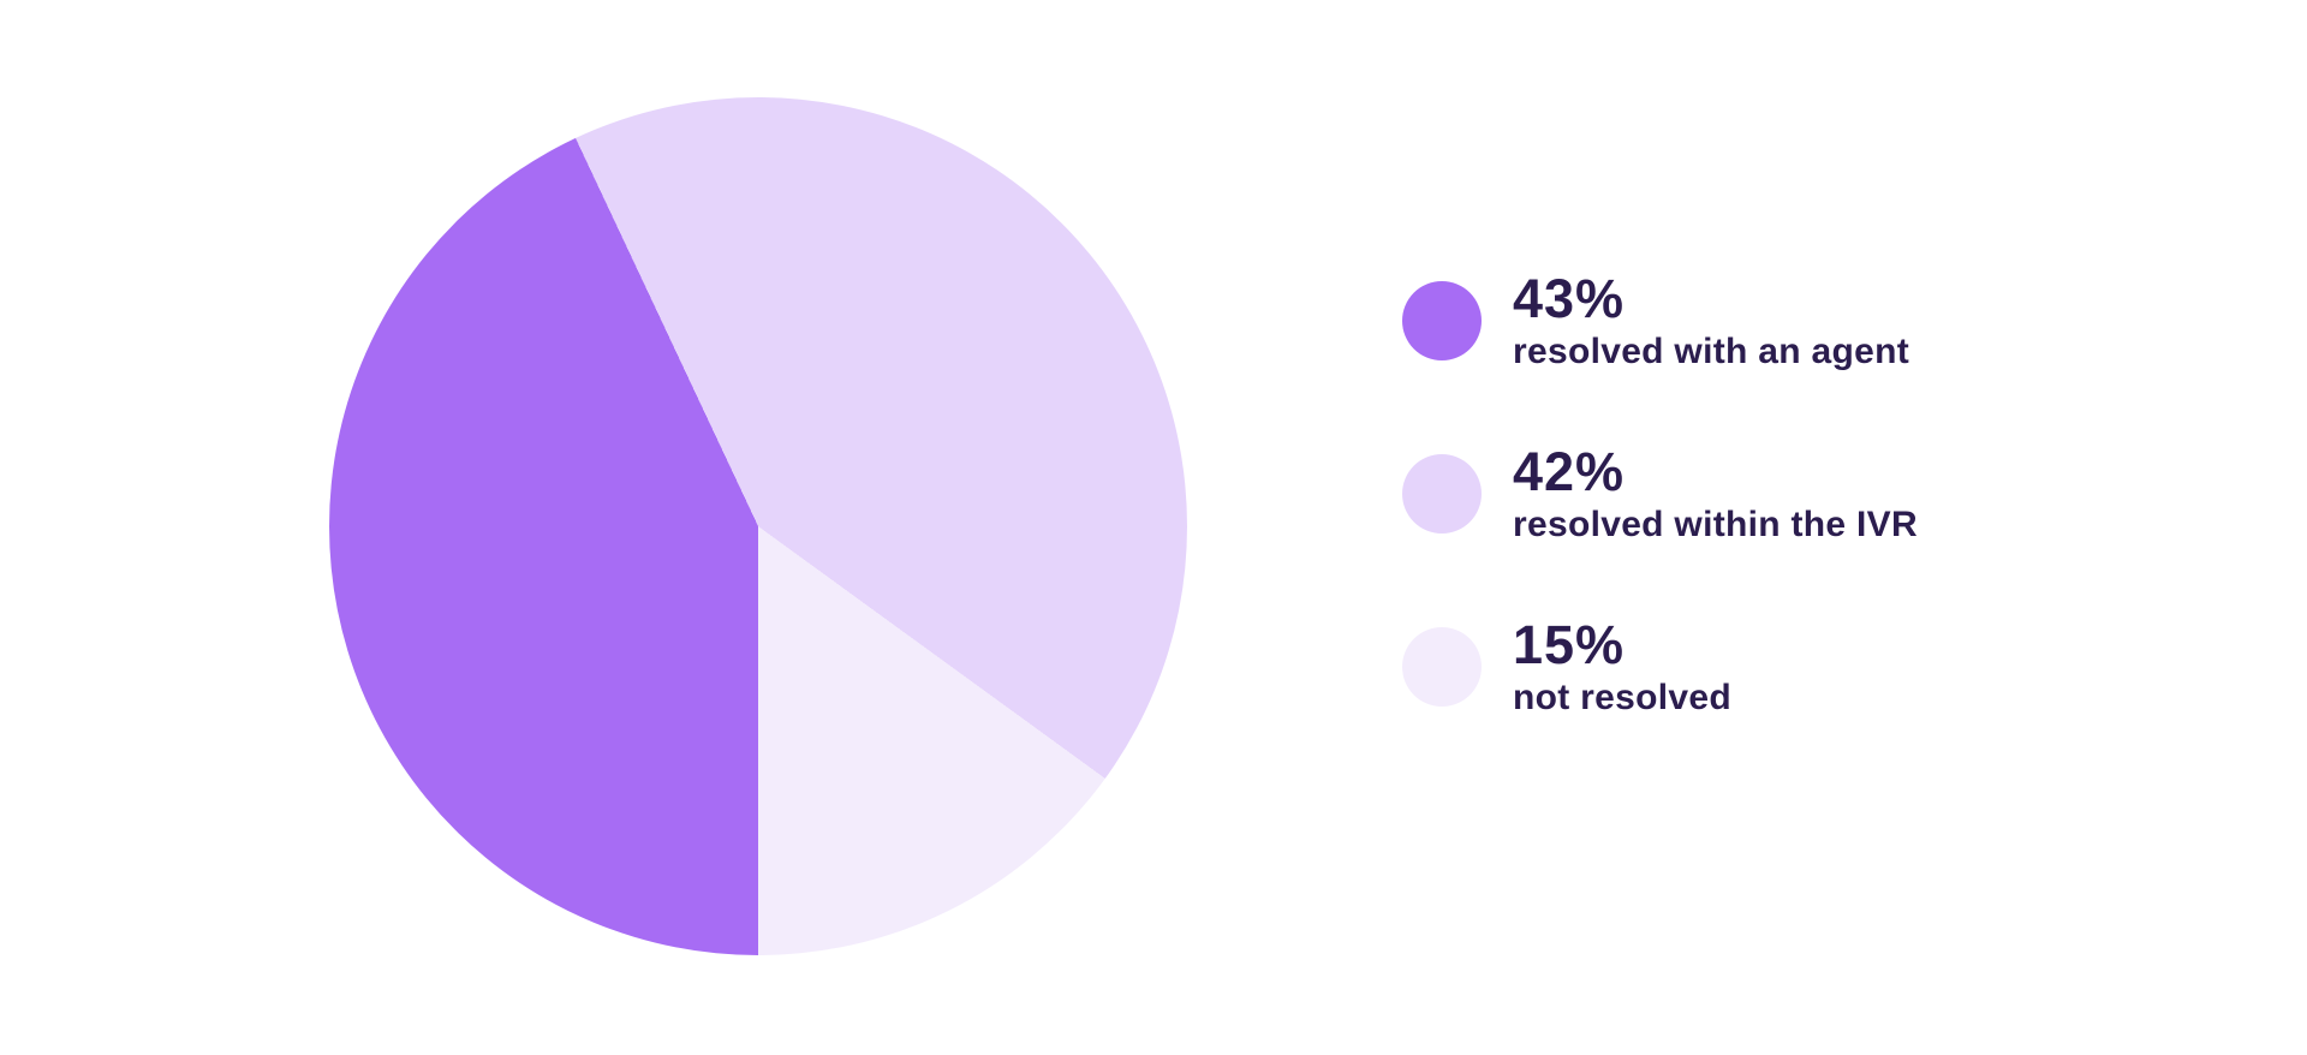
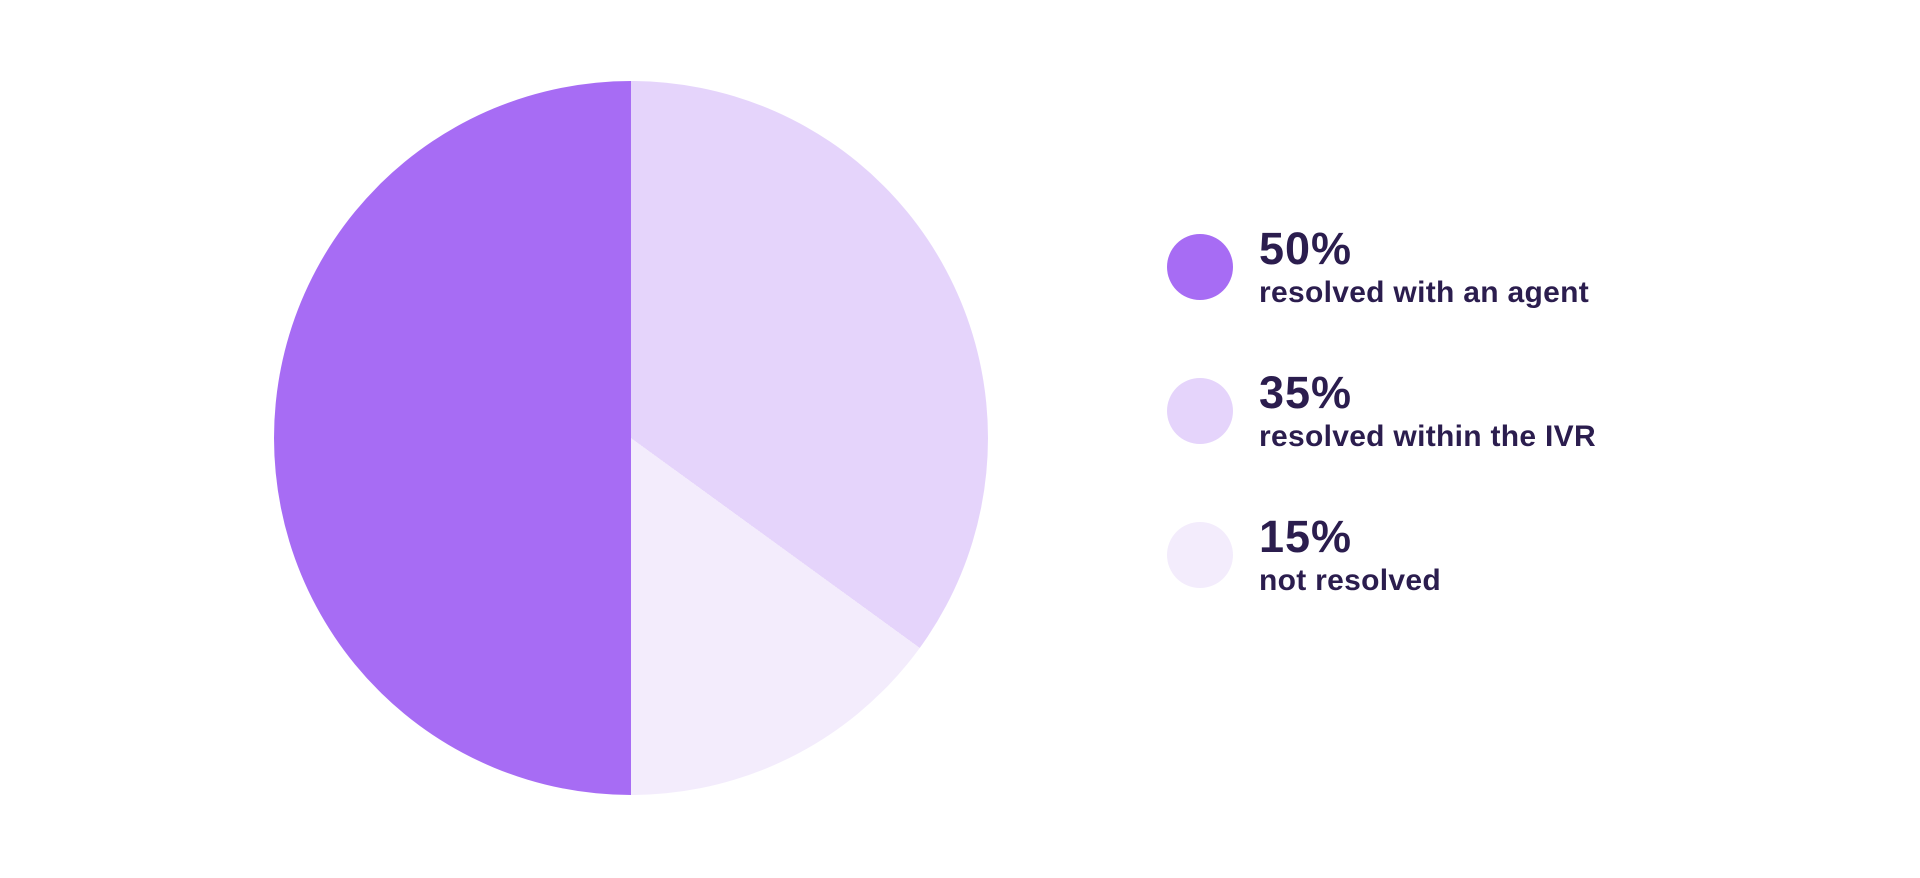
resolved with an agent: 43% -> 50%
resolved within the IVR: 42% -> 35%
